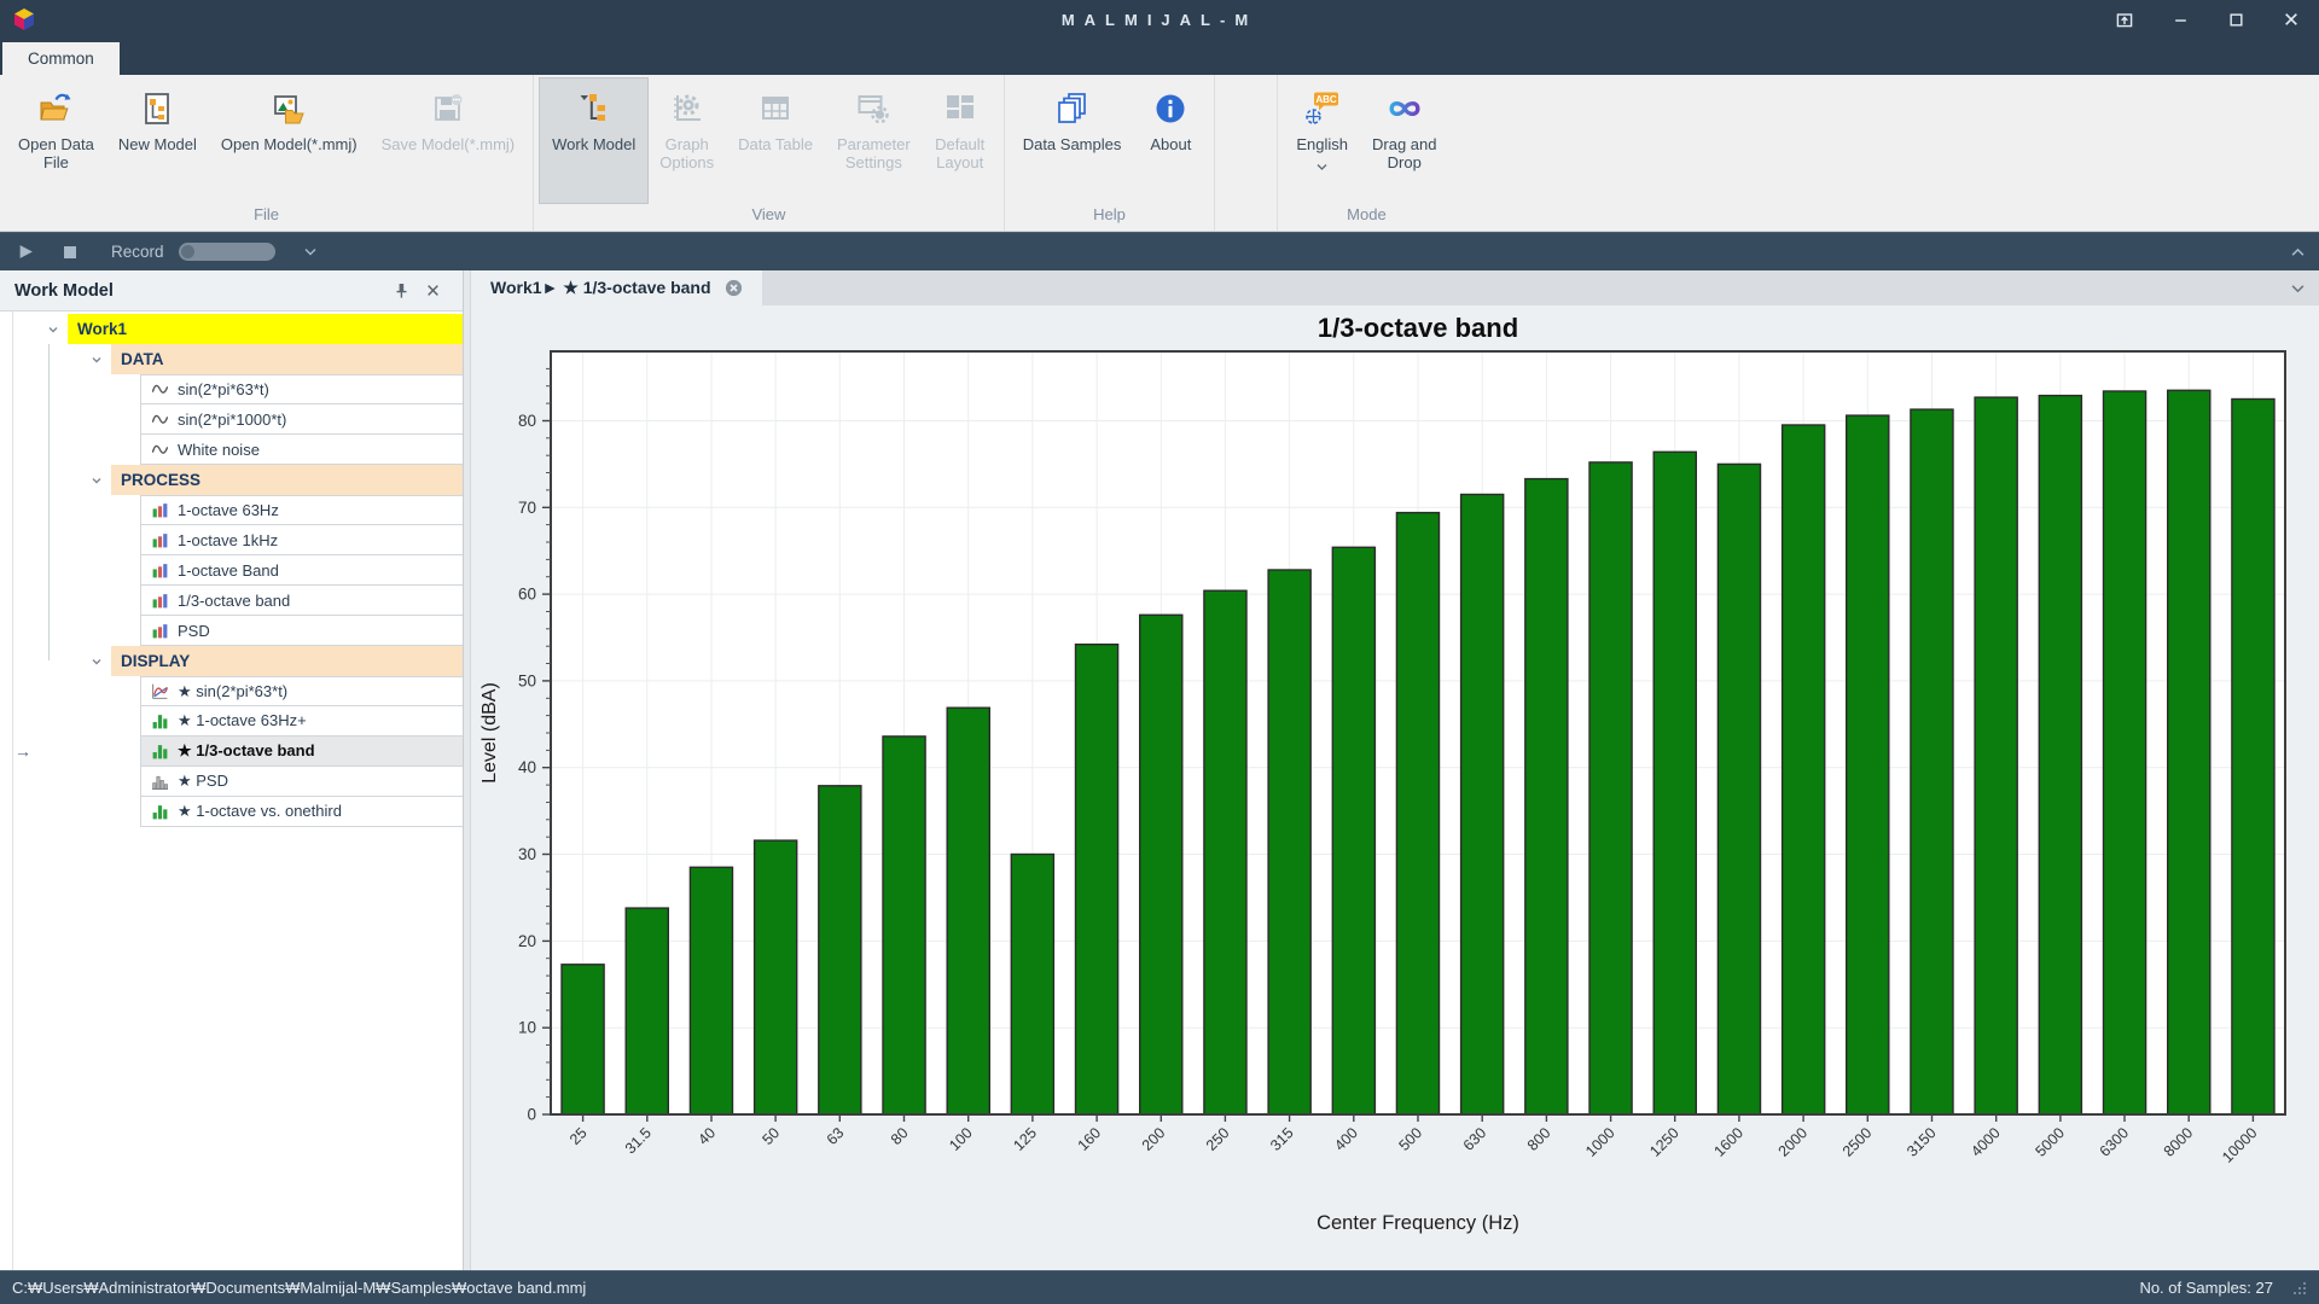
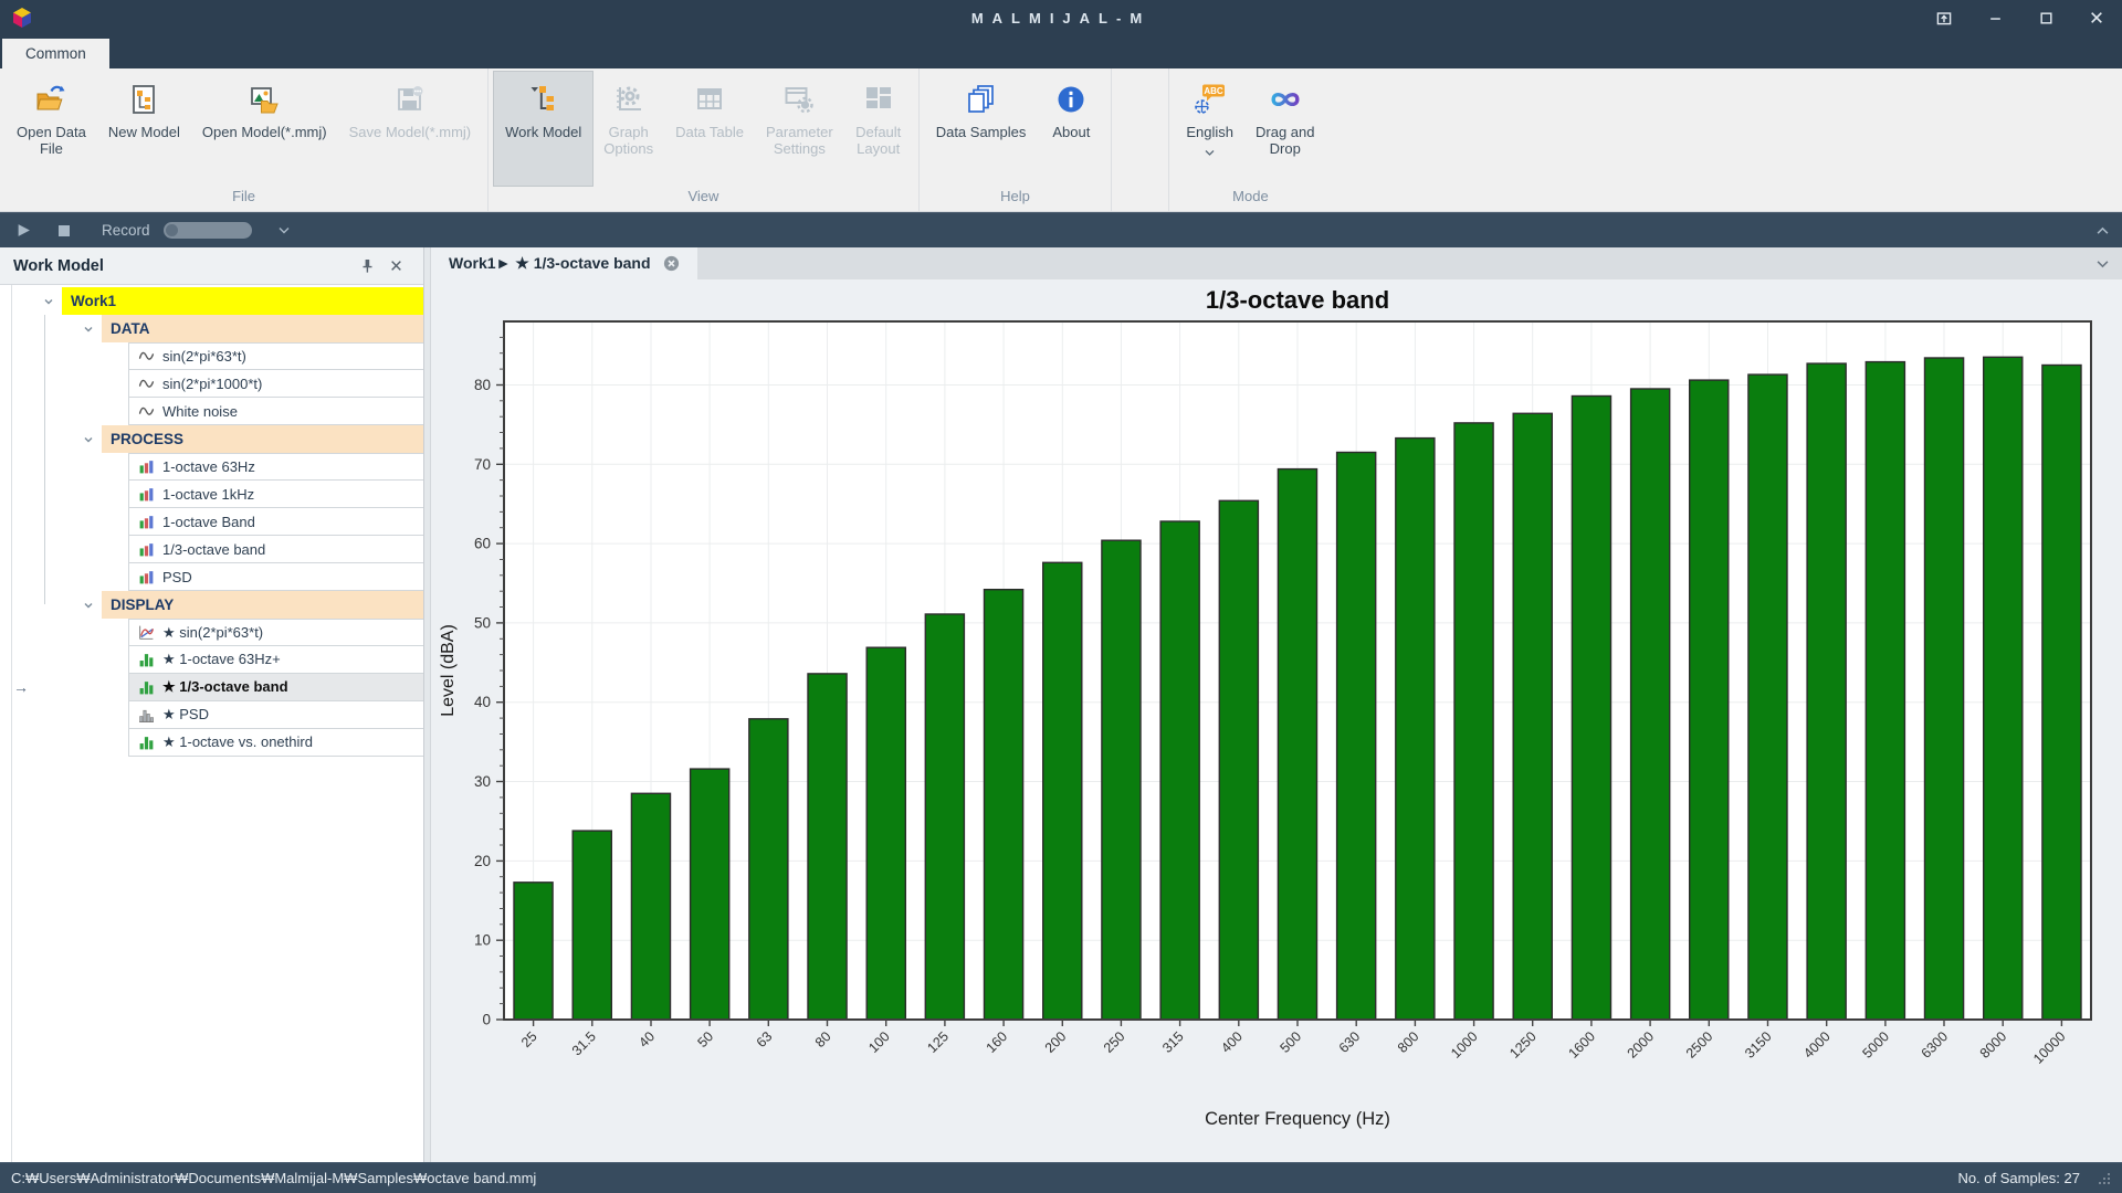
125: 30 -> 51
1600: 75 -> 79
